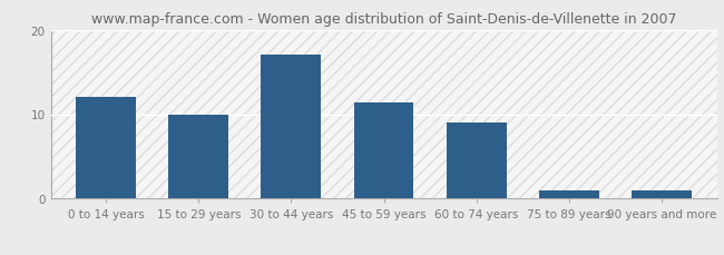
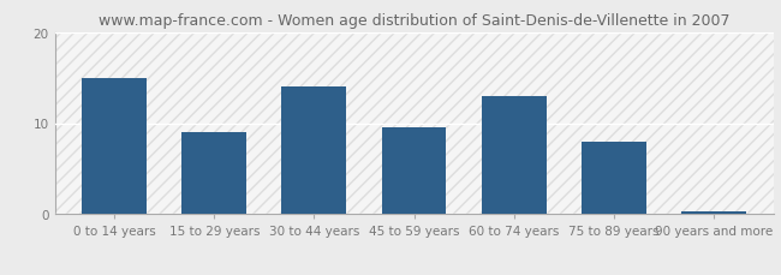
0 to 14 years: 12.0 -> 15.0
15 to 29 years: 10.0 -> 9.0
30 to 44 years: 17.0 -> 14.0
45 to 59 years: 11.4 -> 9.5
60 to 74 years: 9.0 -> 13.0
75 to 89 years: 1.0 -> 8.0
90 years and more: 1.0 -> 0.3
